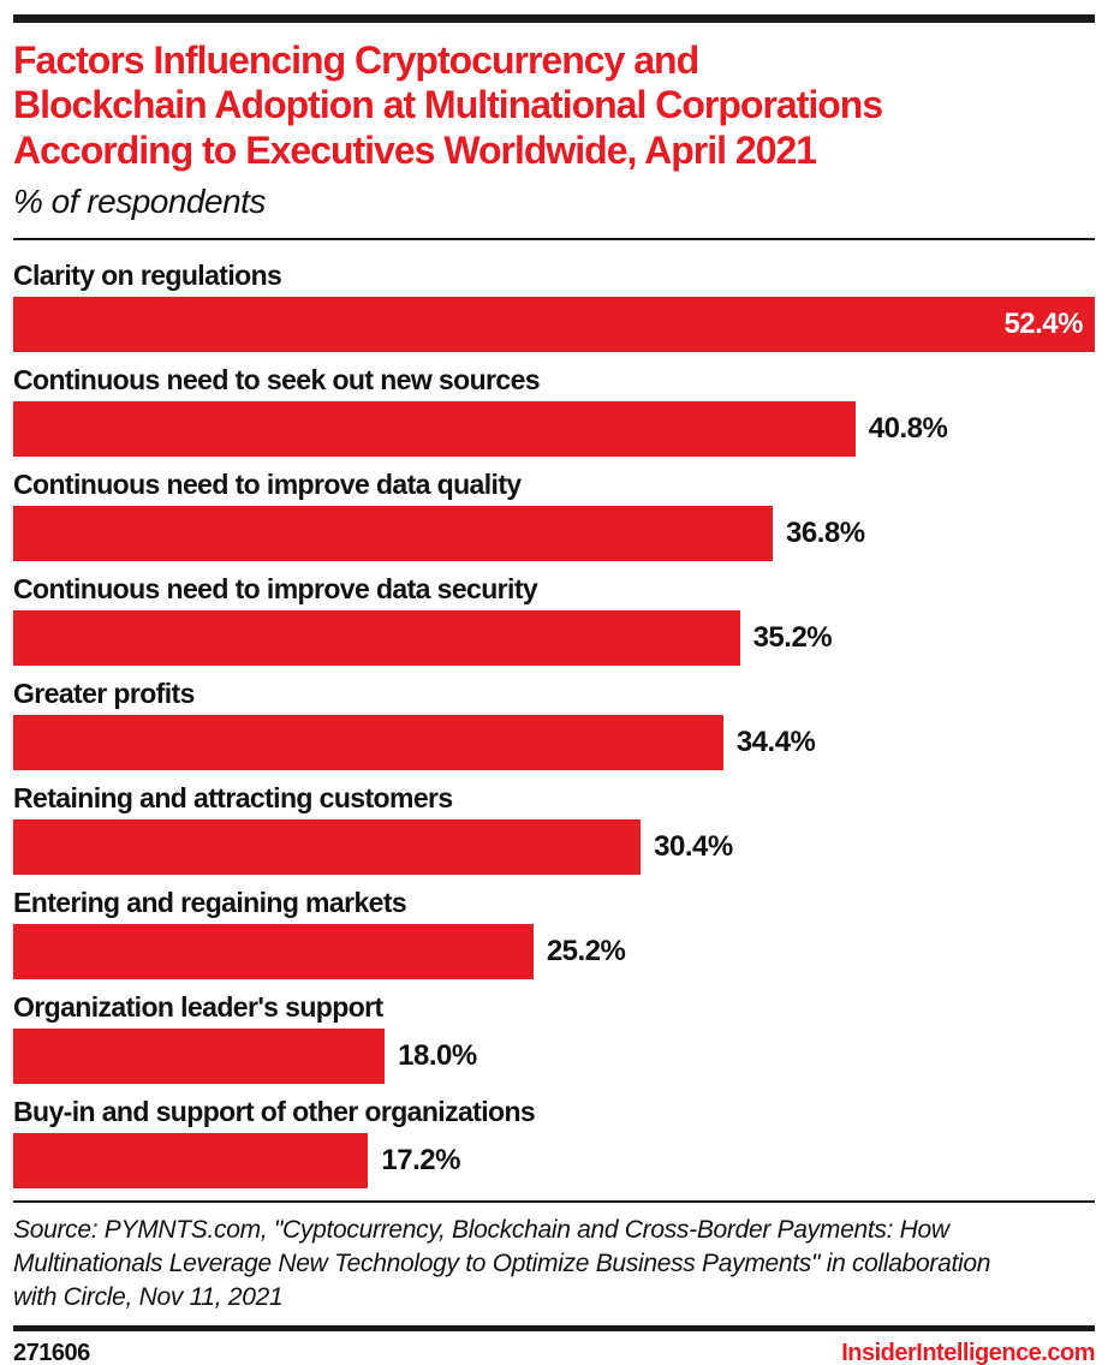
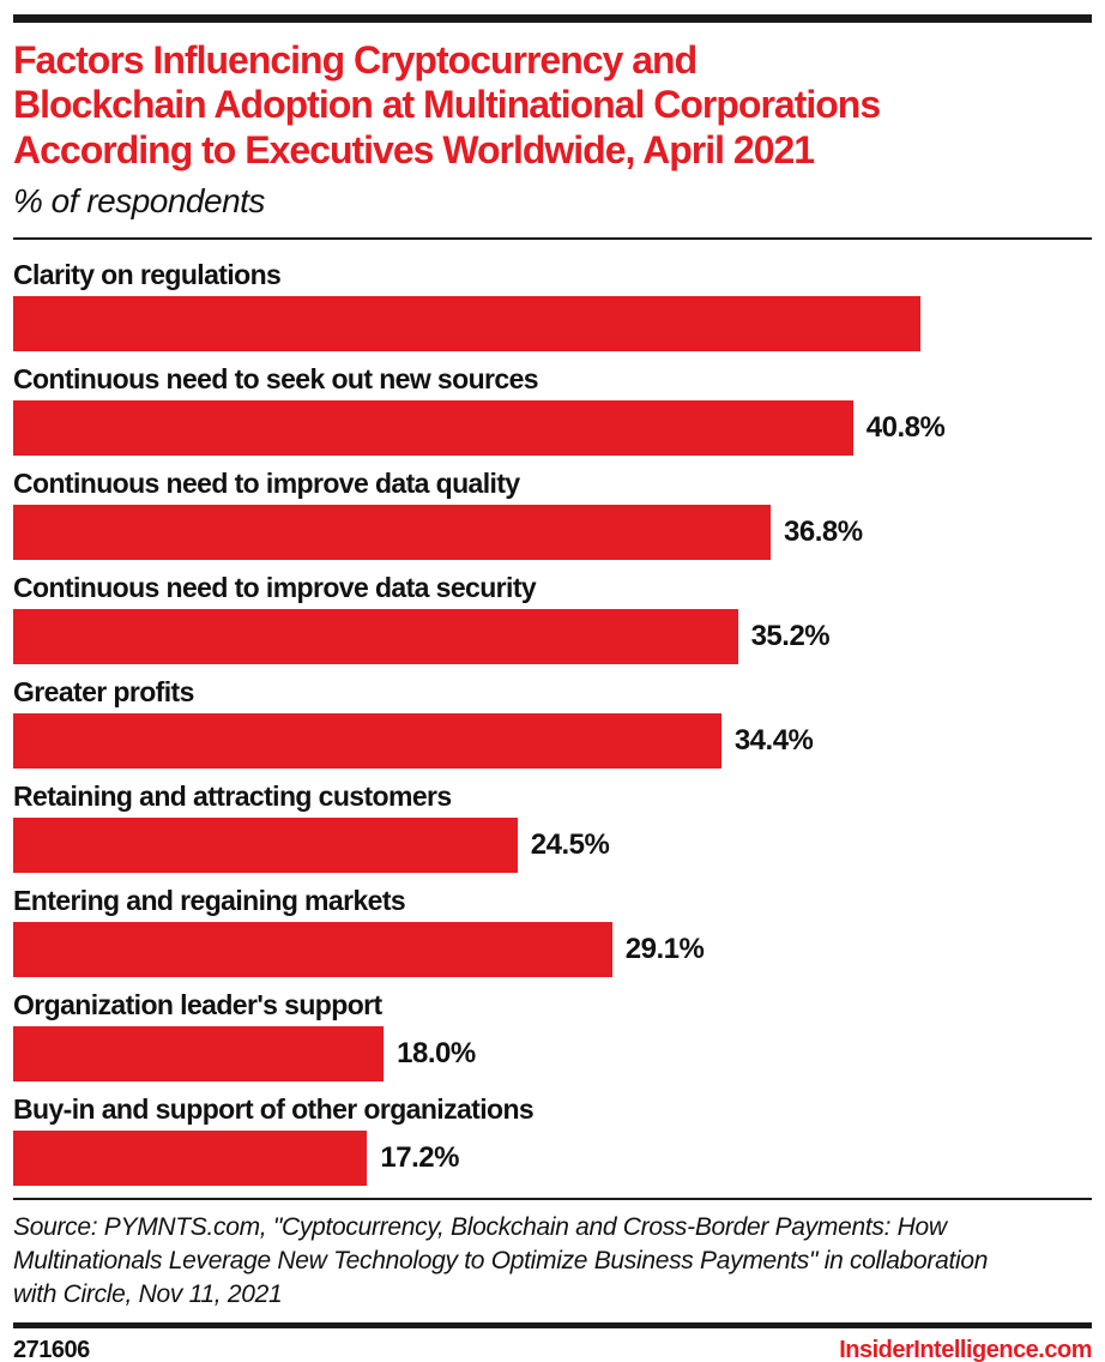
Clarity on regulations: 52.4% -> 44.1%
Retaining and attracting customers: 30.4% -> 24.5%
Entering and regaining markets: 25.2% -> 29.1%
